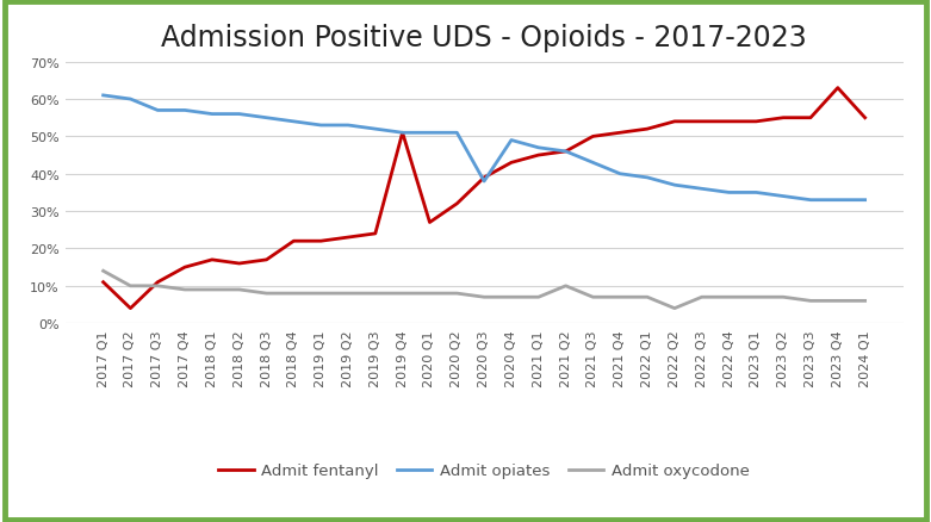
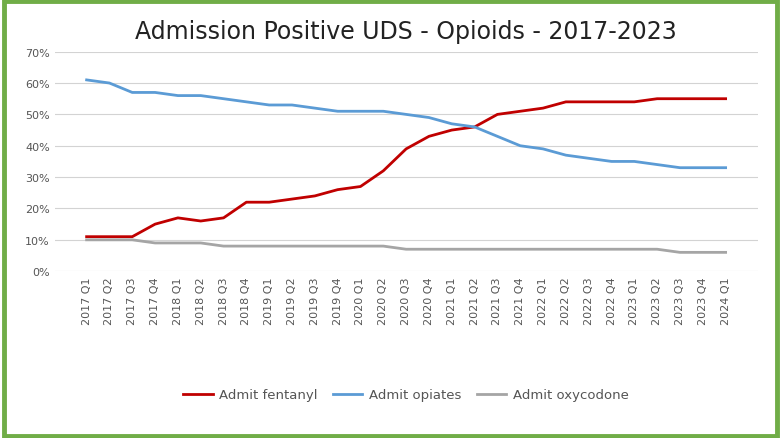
Admit oxycodone/2017 Q1: 14% -> 10%
Admit fentanyl/2017 Q2: 4% -> 11%
Admit fentanyl/2019 Q4: 51% -> 26%
Admit opiates/2020 Q3: 38% -> 50%
Admit oxycodone/2021 Q2: 10% -> 7%
Admit oxycodone/2022 Q2: 4% -> 7%
Admit fentanyl/2023 Q4: 63% -> 55%
